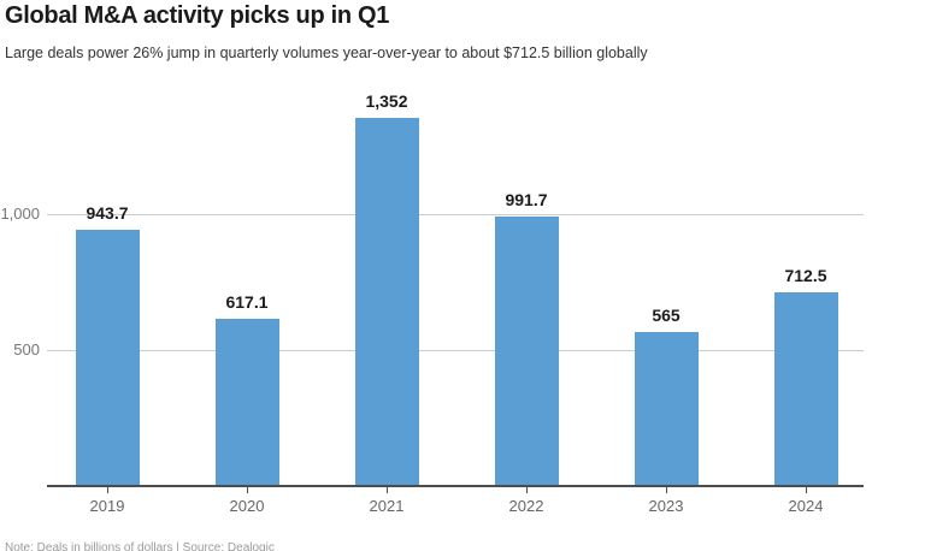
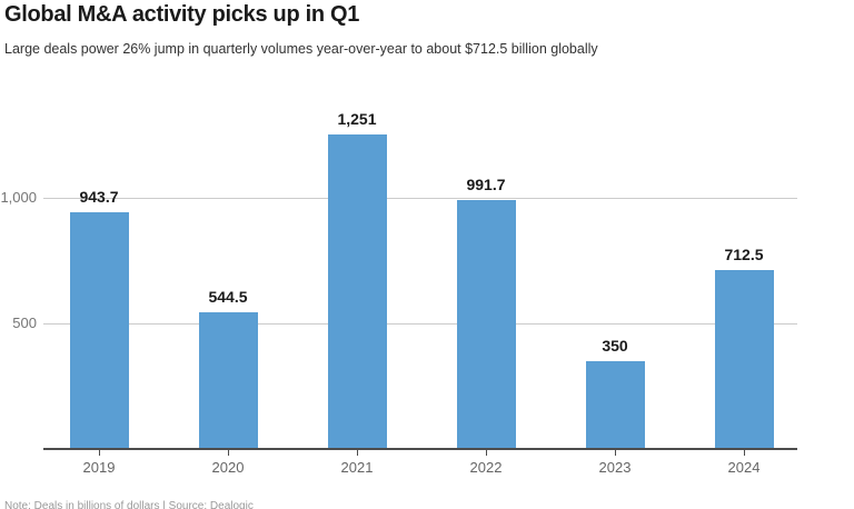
2020: 617.1 -> 544.5
2021: 1,352 -> 1,251
2023: 565 -> 350
